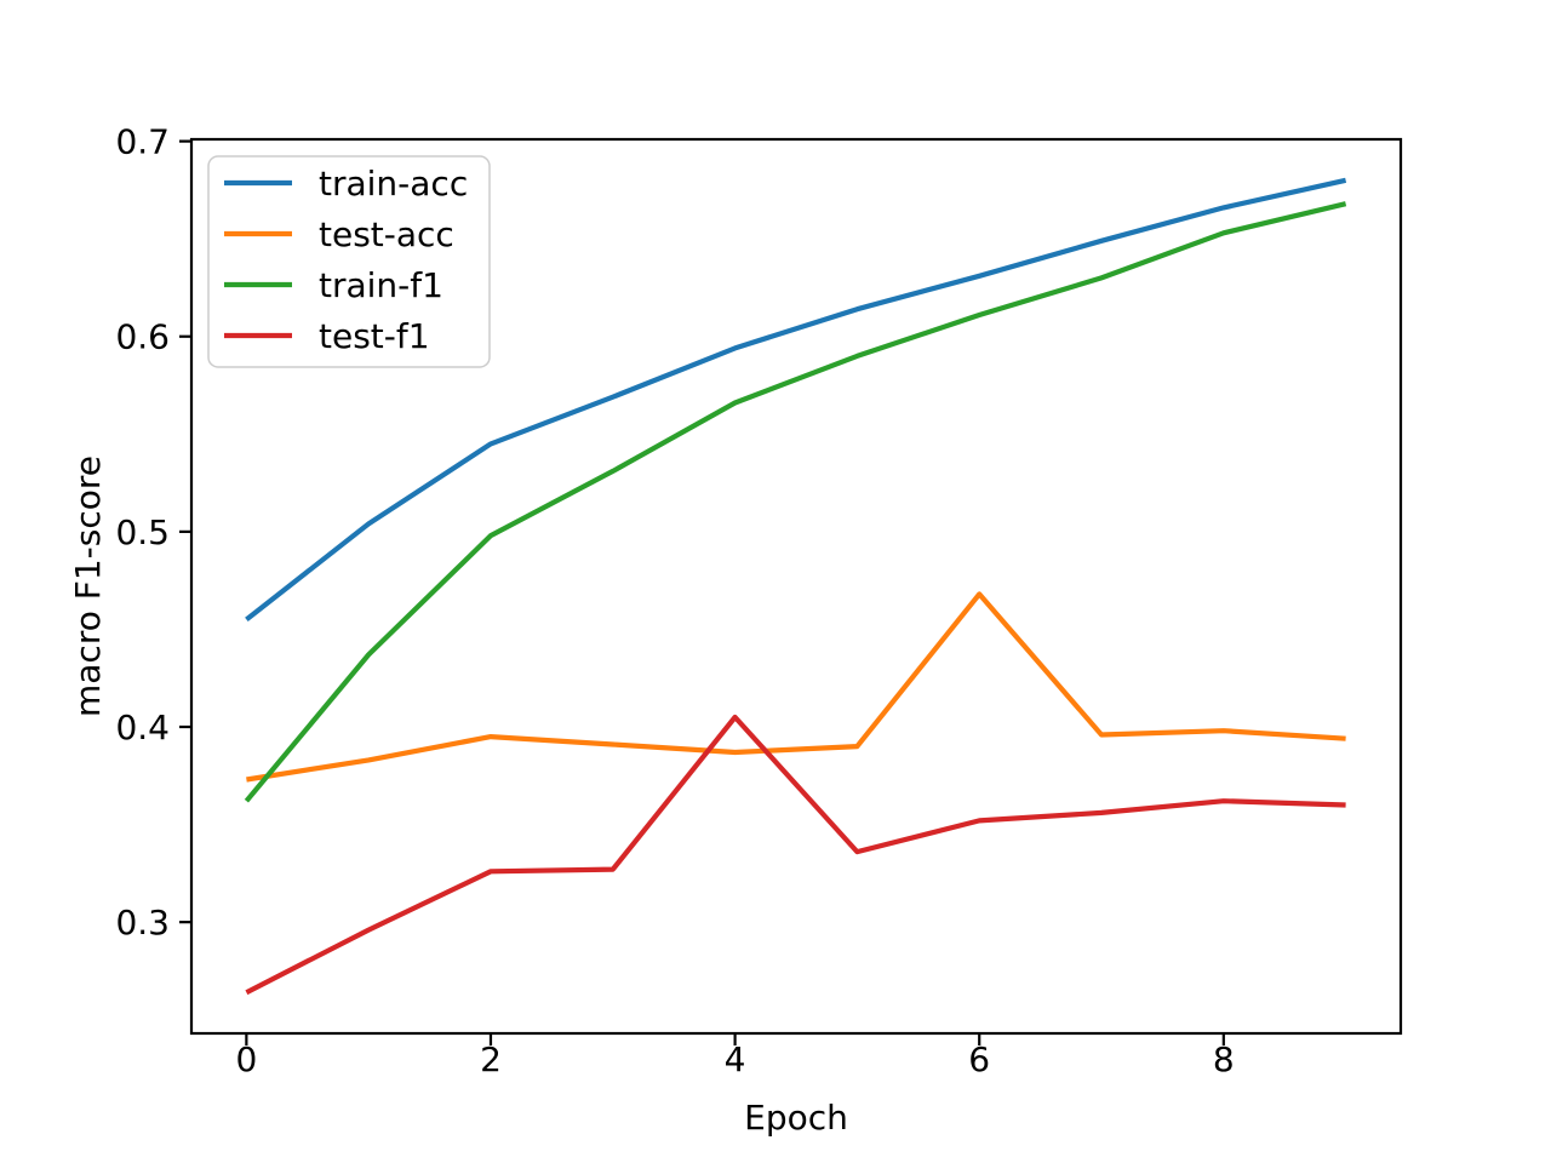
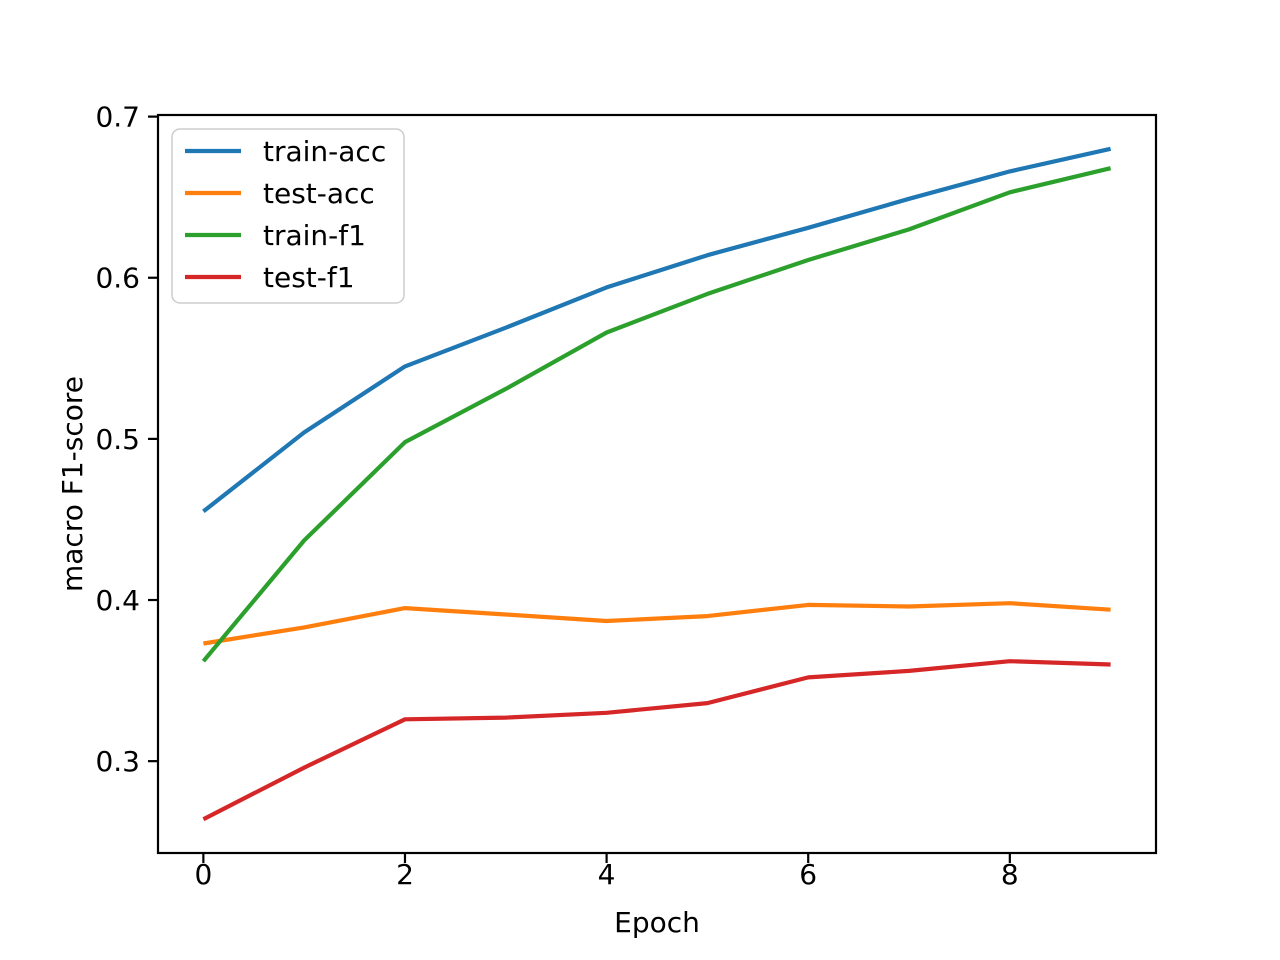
test-f1/4: 0.405 -> 0.330
test-acc/6: 0.468 -> 0.397
